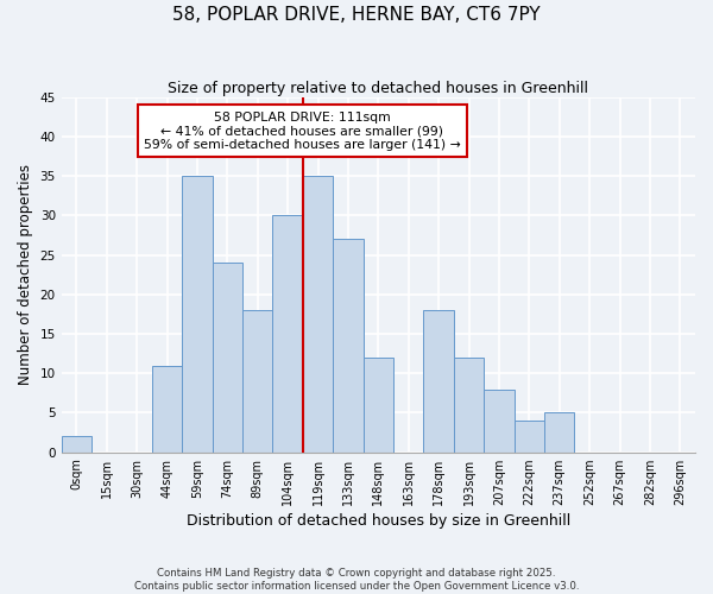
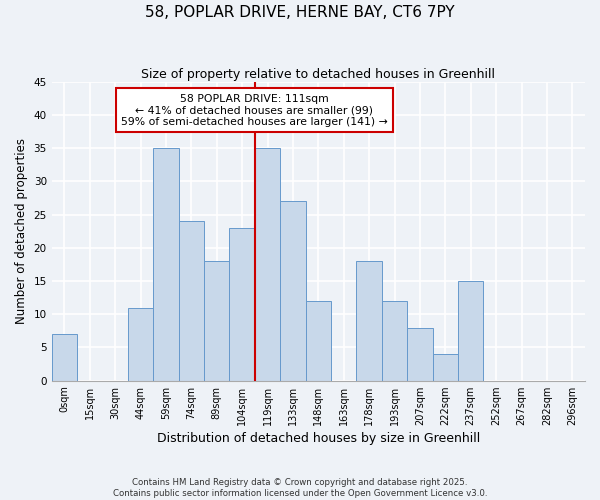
0sqm: 2 -> 7
104sqm: 30 -> 23
237sqm: 5 -> 15
